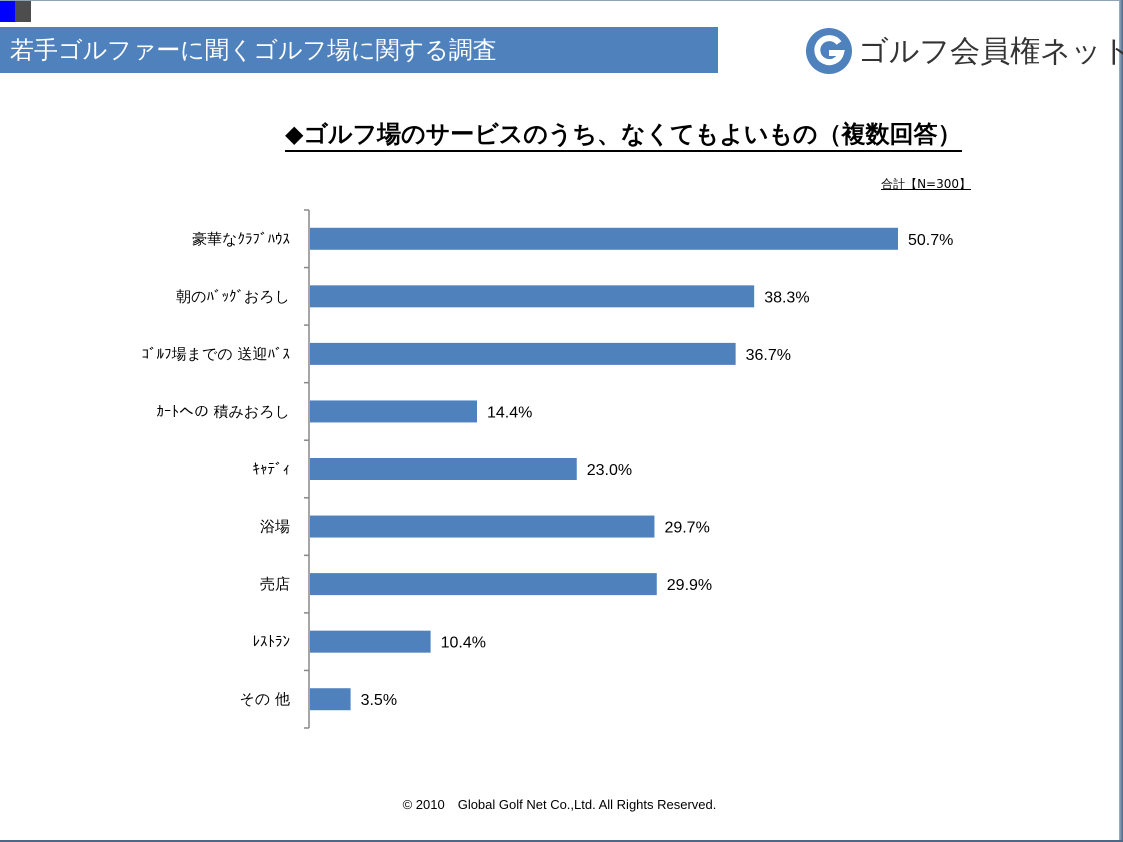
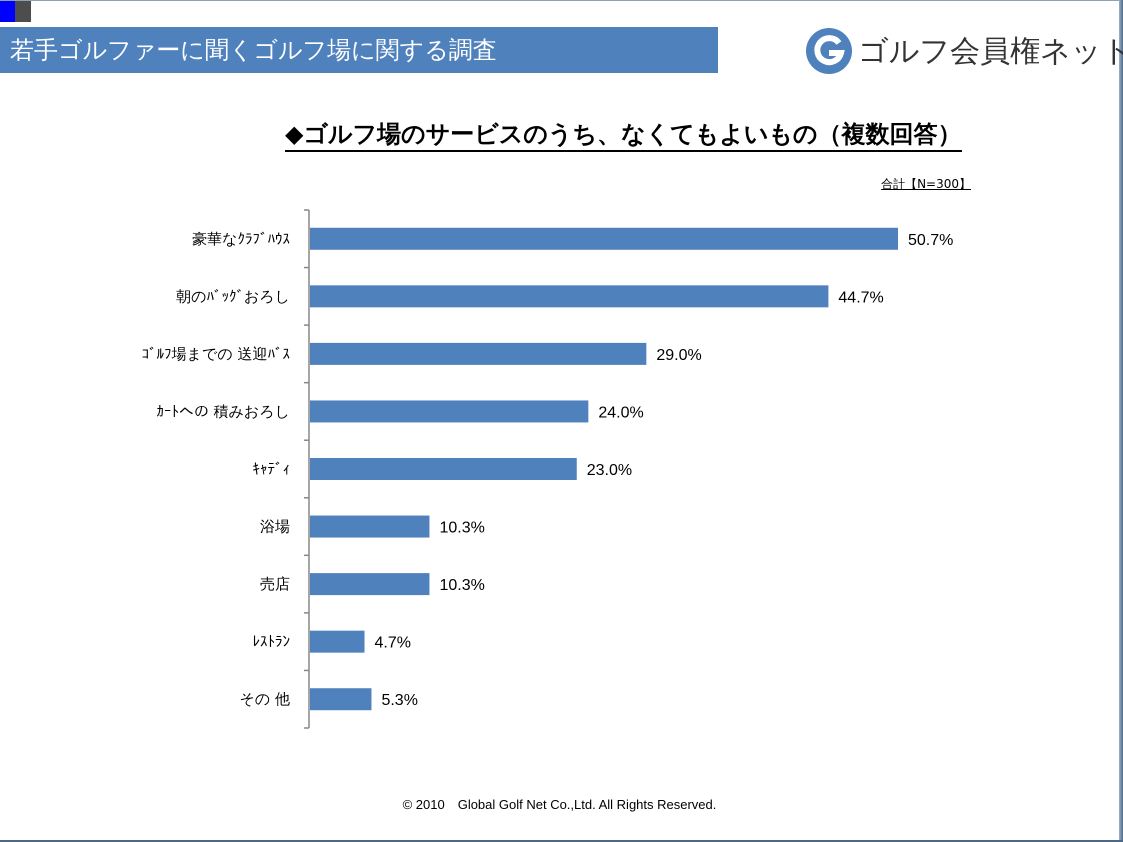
朝のﾊﾞｯｸﾞおろし: 38.3% -> 44.7%
ｺﾞﾙﾌ場までの 送迎ﾊﾞｽ: 36.7% -> 29.0%
ｶｰﾄへの 積みおろし: 14.4% -> 24.0%
浴場: 29.7% -> 10.3%
売店: 29.9% -> 10.3%
ﾚｽﾄﾗﾝ: 10.4% -> 4.7%
その 他: 3.5% -> 5.3%
